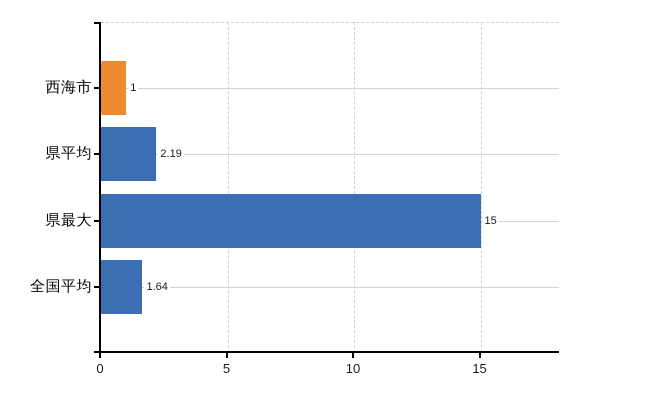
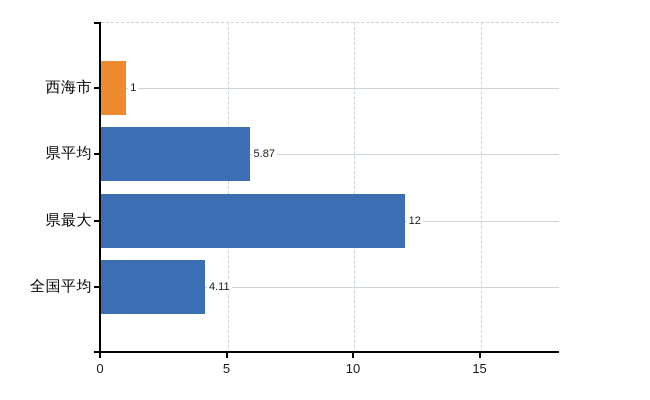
県平均: 2.19 -> 5.87
県最大: 15 -> 12
全国平均: 1.64 -> 4.11
